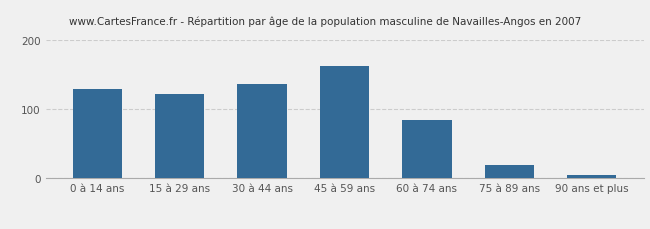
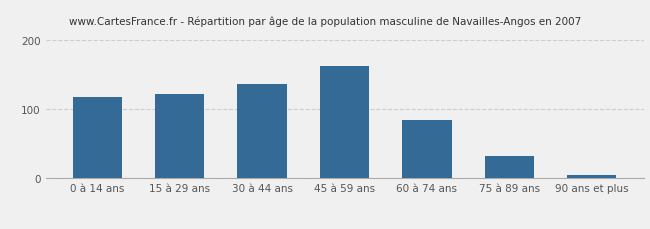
0 à 14 ans: 130 -> 118
75 à 89 ans: 20 -> 32
